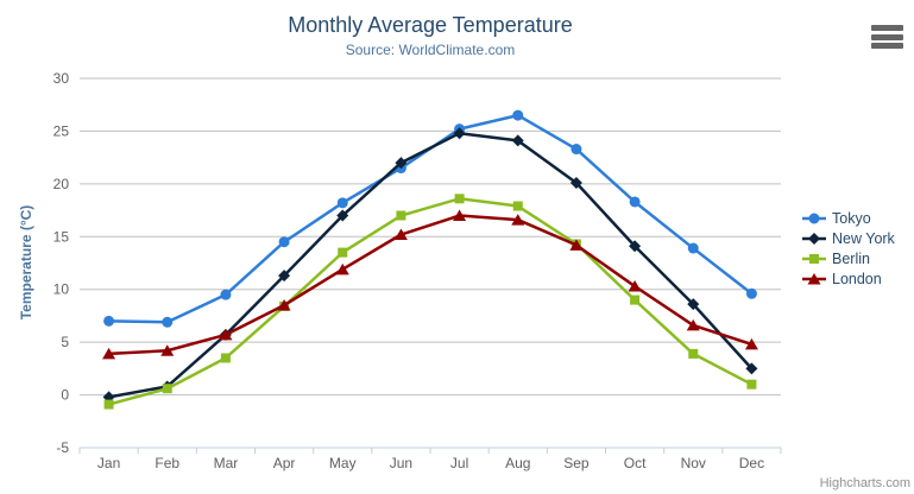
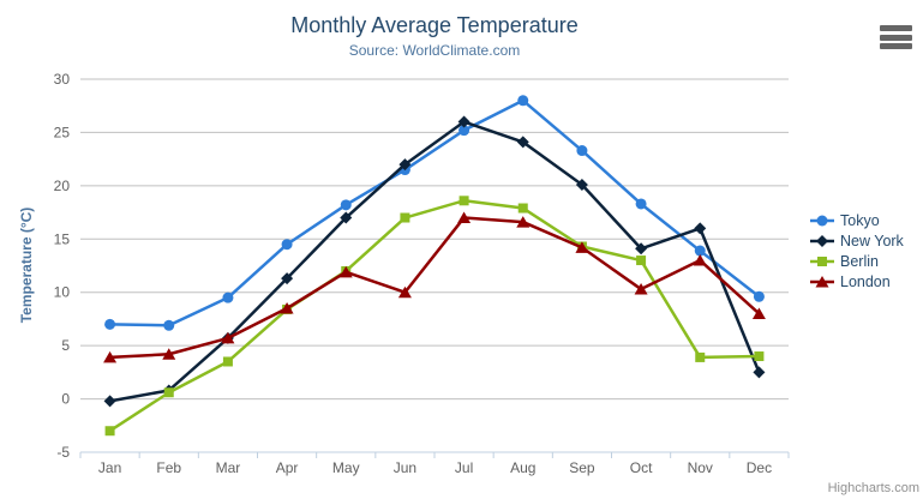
Berlin/Jan: -1 -> -3
Berlin/May: 14 -> 12
London/Jun: 15 -> 10
New York/Jul: 25 -> 26
Tokyo/Aug: 26 -> 28
Berlin/Oct: 9 -> 13
New York/Nov: 9 -> 16
London/Nov: 7 -> 13
Berlin/Dec: 1 -> 4
London/Dec: 5 -> 8
